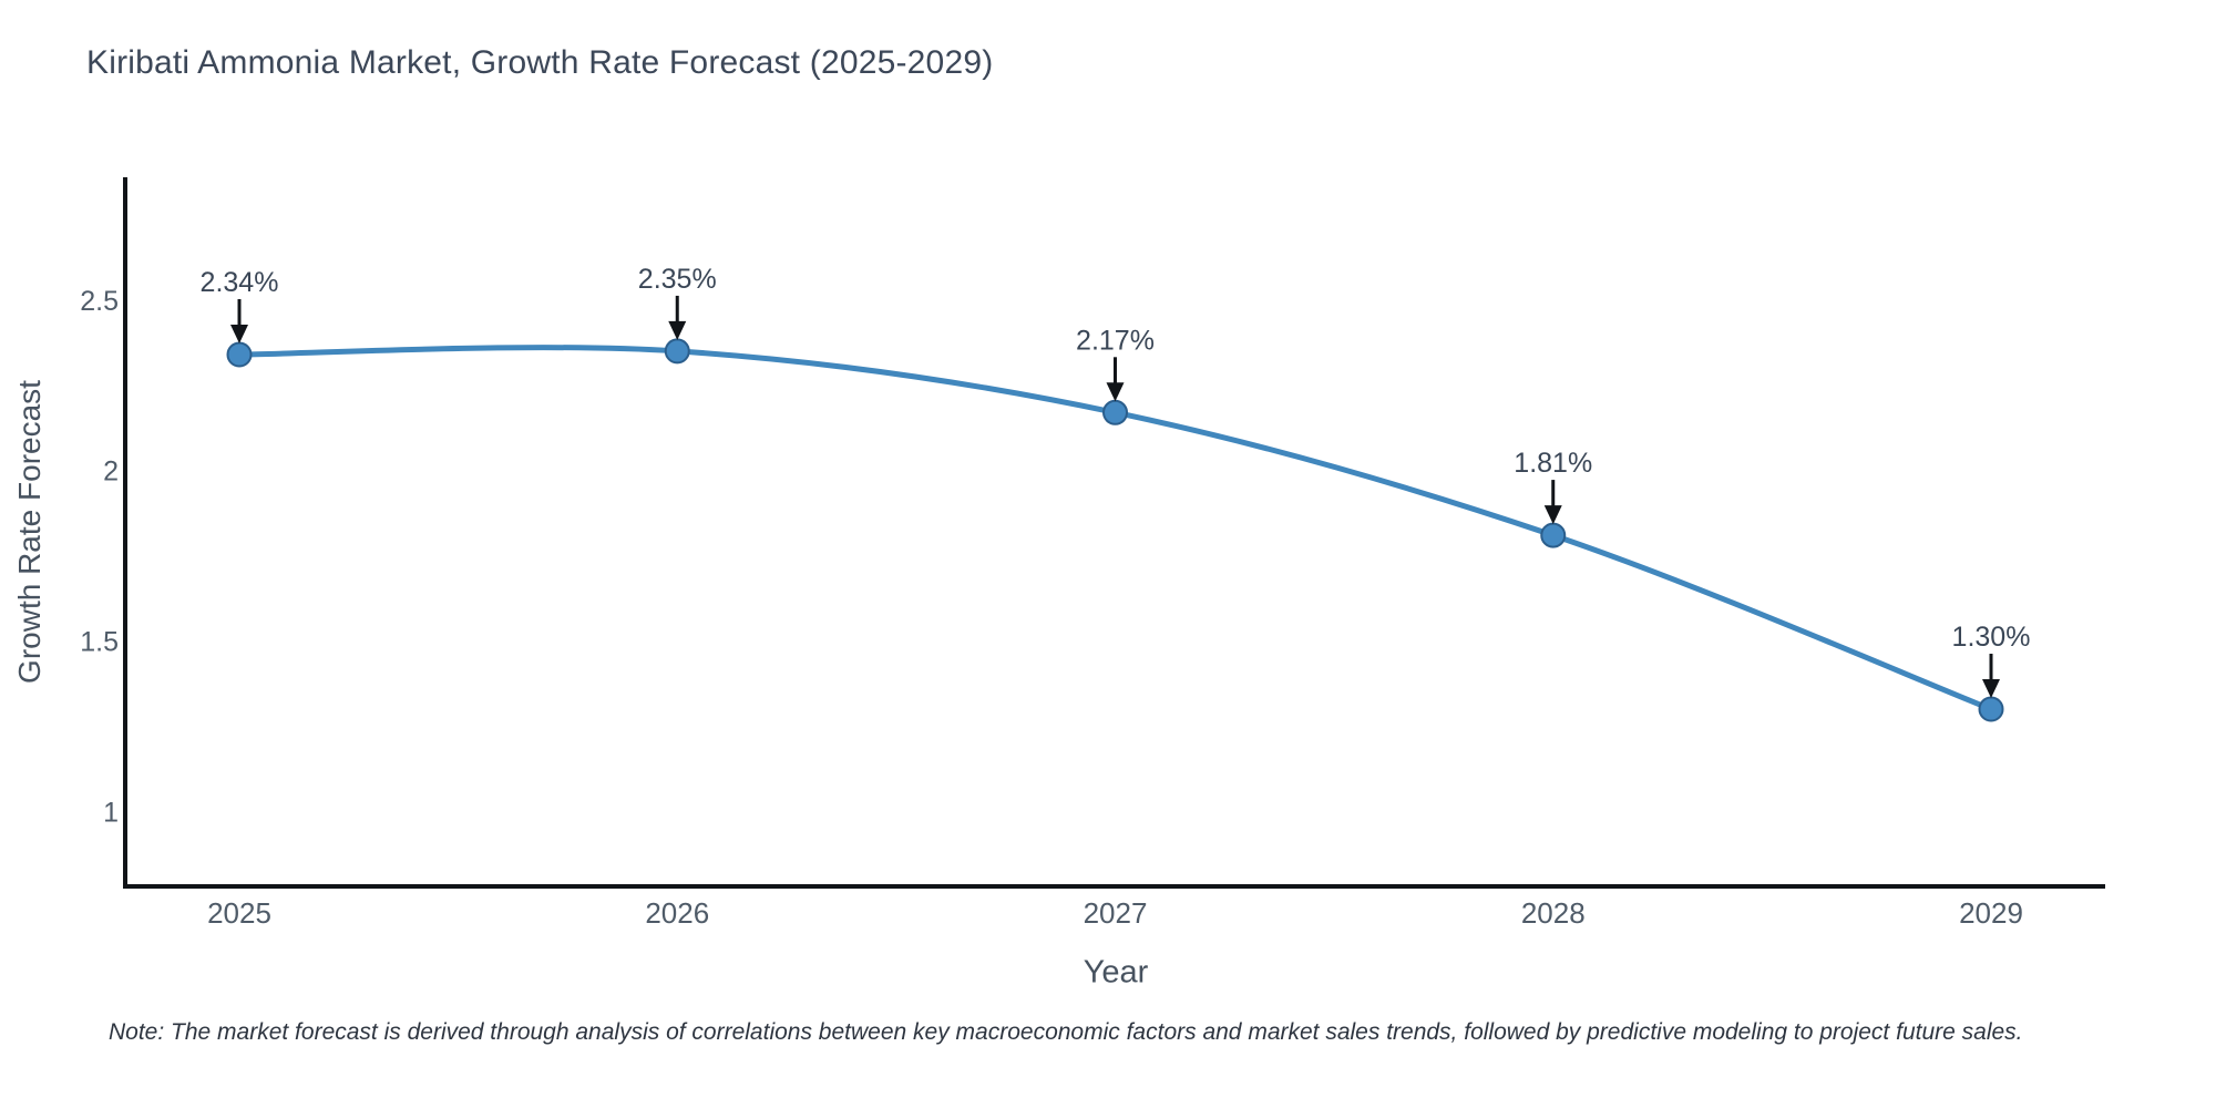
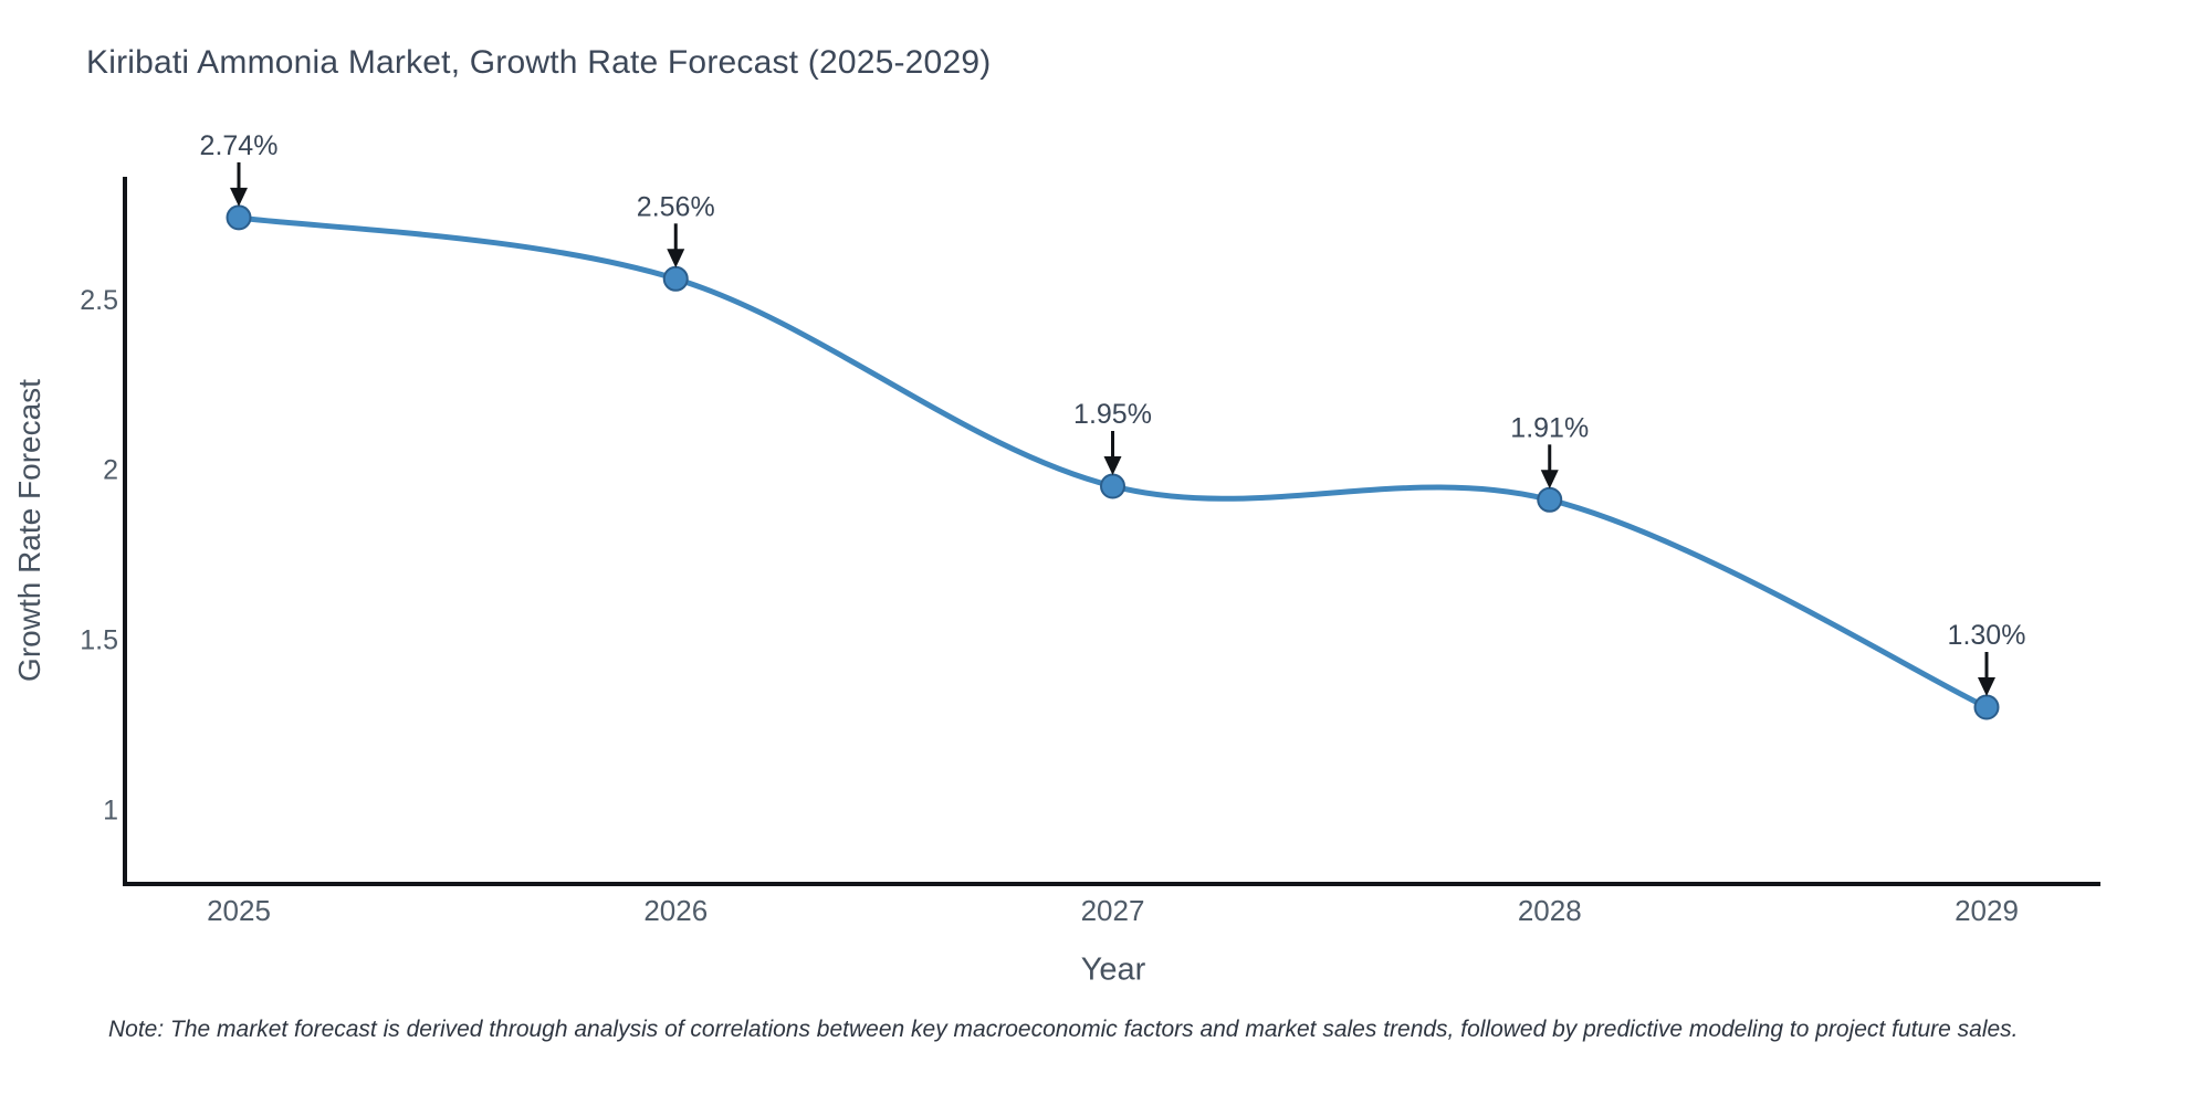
2025: 2.34% -> 2.74%
2026: 2.35% -> 2.56%
2027: 2.17% -> 1.95%
2028: 1.81% -> 1.91%
